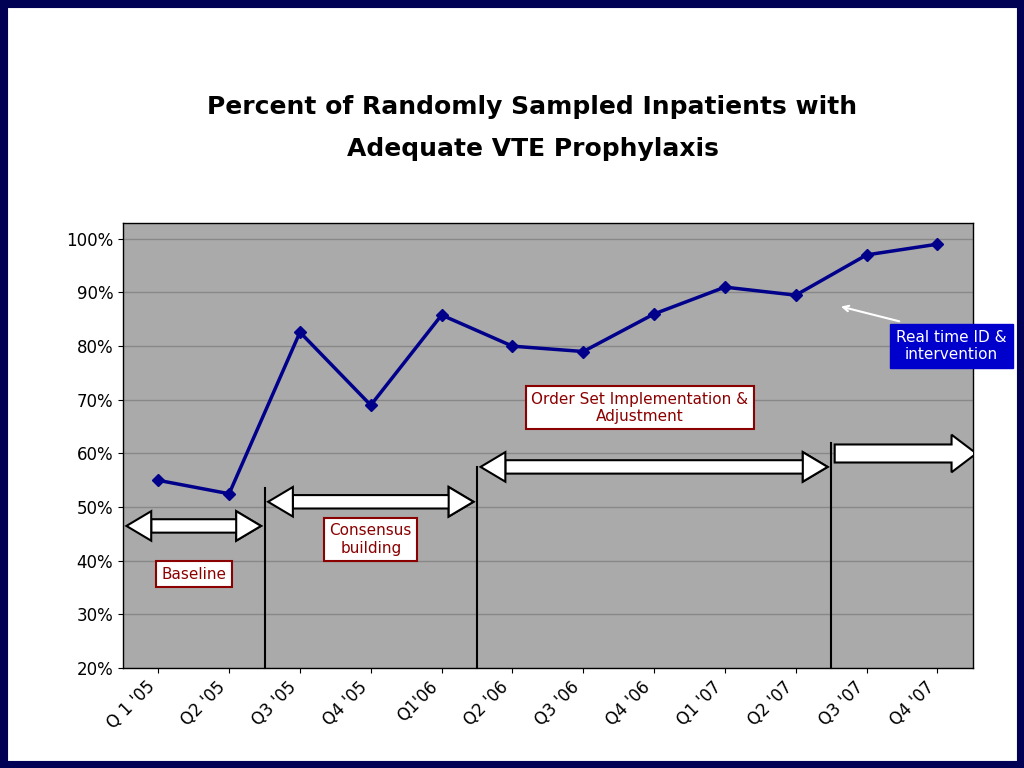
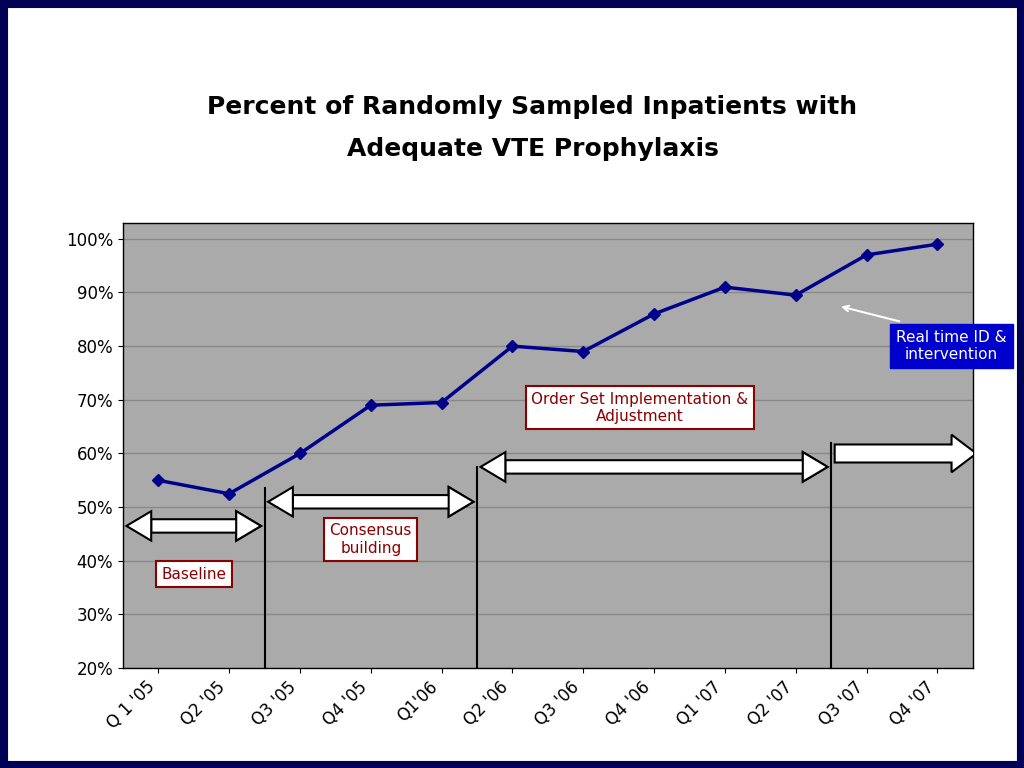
Q3 '05: 82.6% -> 60.0%
Q1'06: 85.8% -> 69.5%
